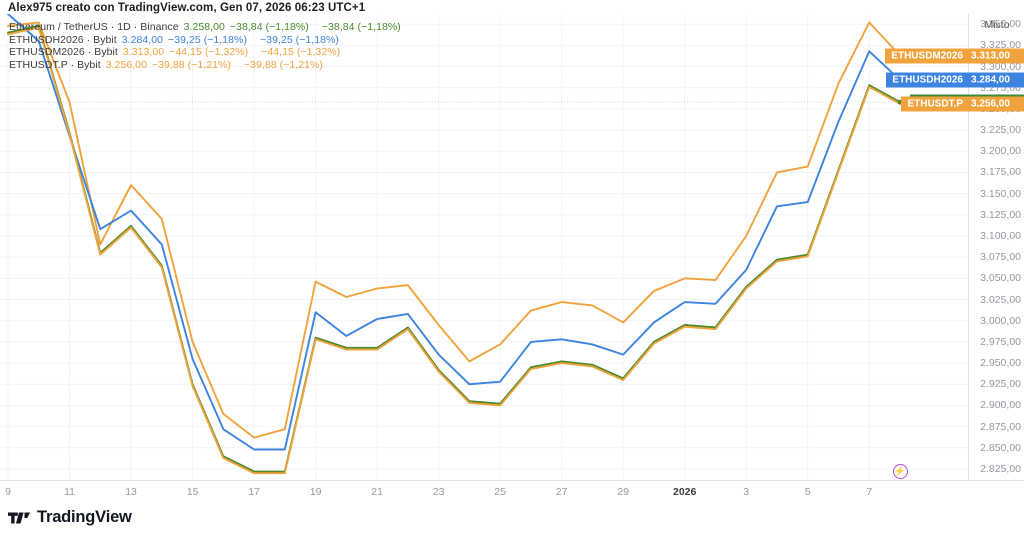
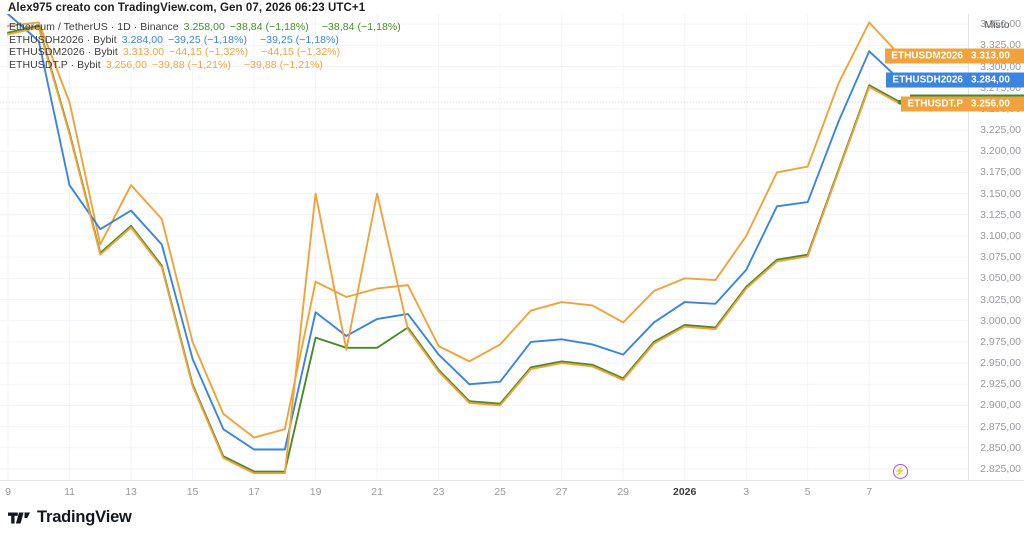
ETHUSDH2026/11: 3220 -> 3160
ETHUSDT.P/19: 2980 -> 3150
ETHUSDT.P/21: 2970 -> 3150
ETHUSDM2026/23: 3000 -> 2970
